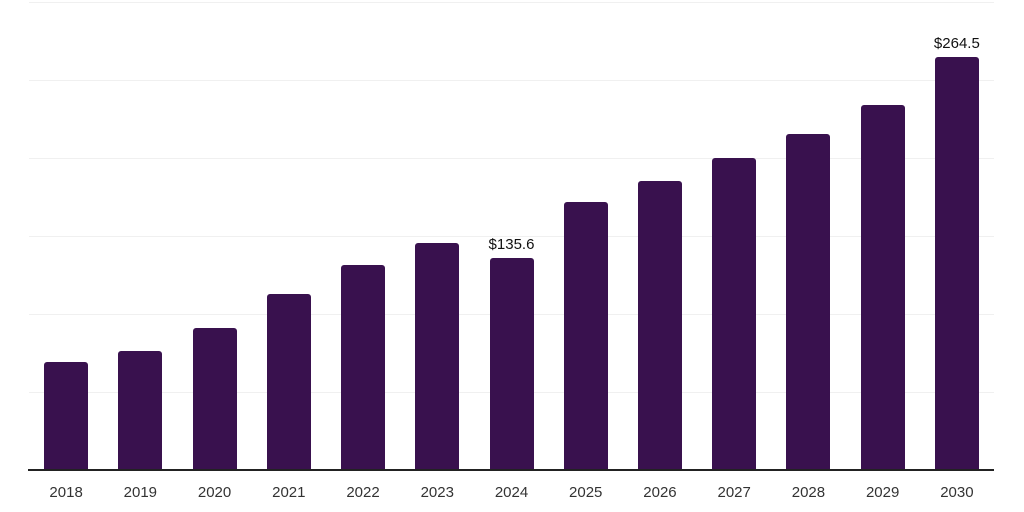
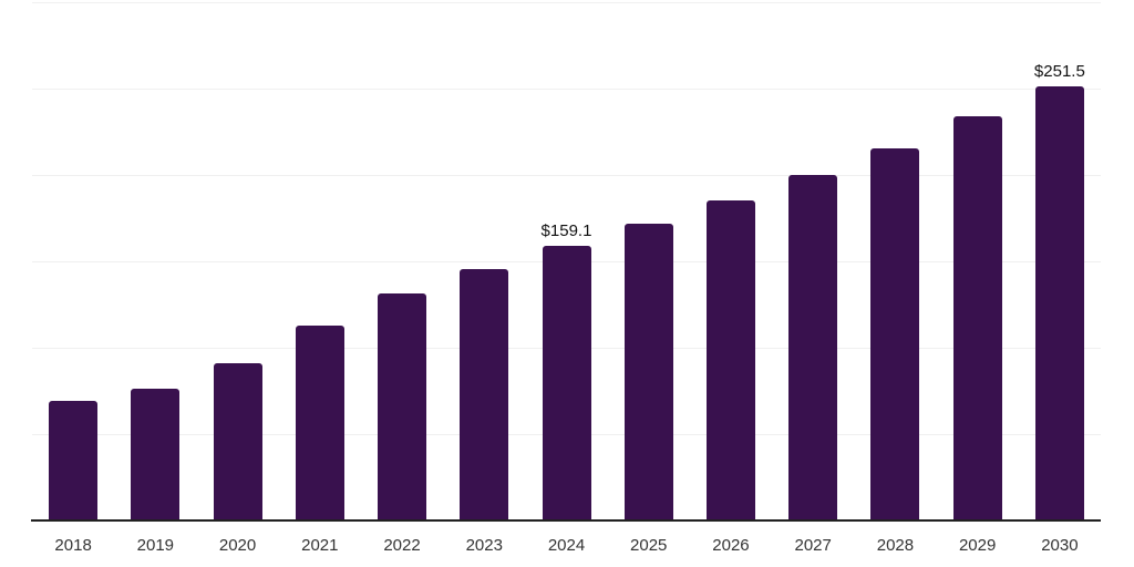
2024: $135.6 -> $159.1
2030: $264.5 -> $251.5
